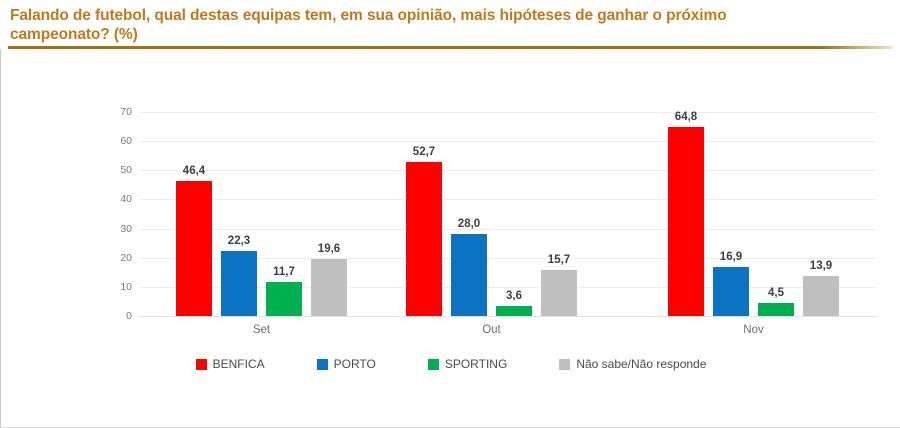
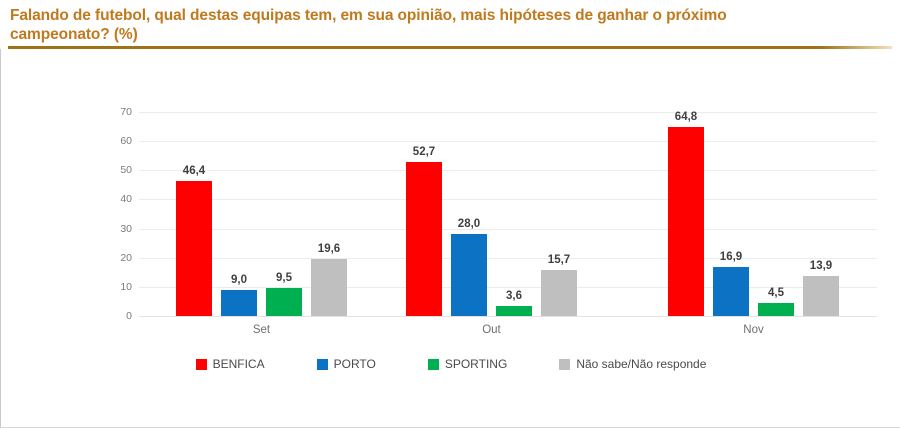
PORTO/Set: 22,3 -> 9,0
SPORTING/Set: 11,7 -> 9,5
